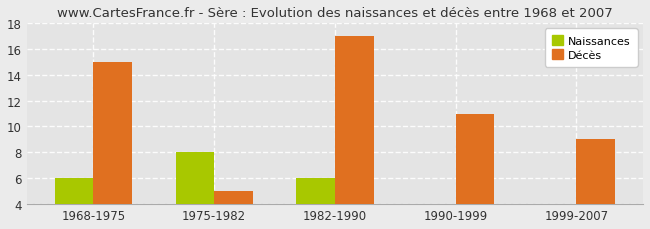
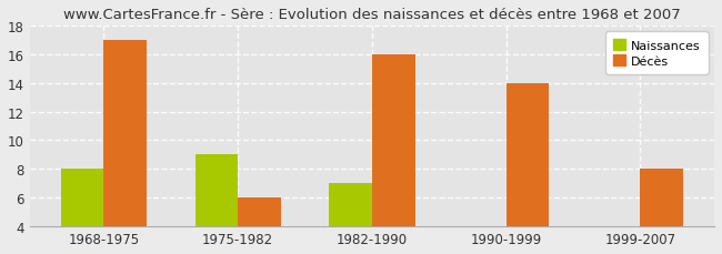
Naissances/1968-1975: 6 -> 8
Décès/1968-1975: 15 -> 17
Naissances/1975-1982: 8 -> 9
Décès/1975-1982: 5 -> 6
Naissances/1982-1990: 6 -> 7
Décès/1982-1990: 17 -> 16
Décès/1990-1999: 11 -> 14
Décès/1999-2007: 9 -> 8
